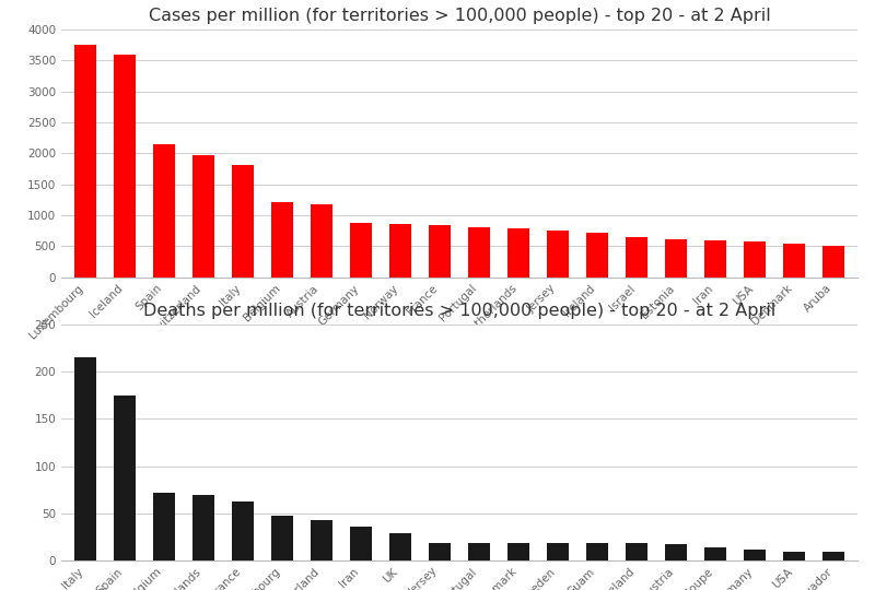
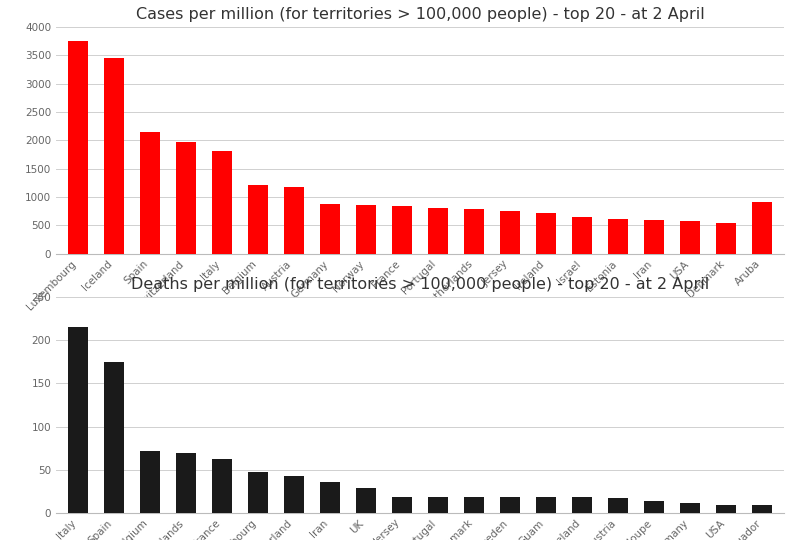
Iceland: 3600 -> 3460
Aruba: 500 -> 920
